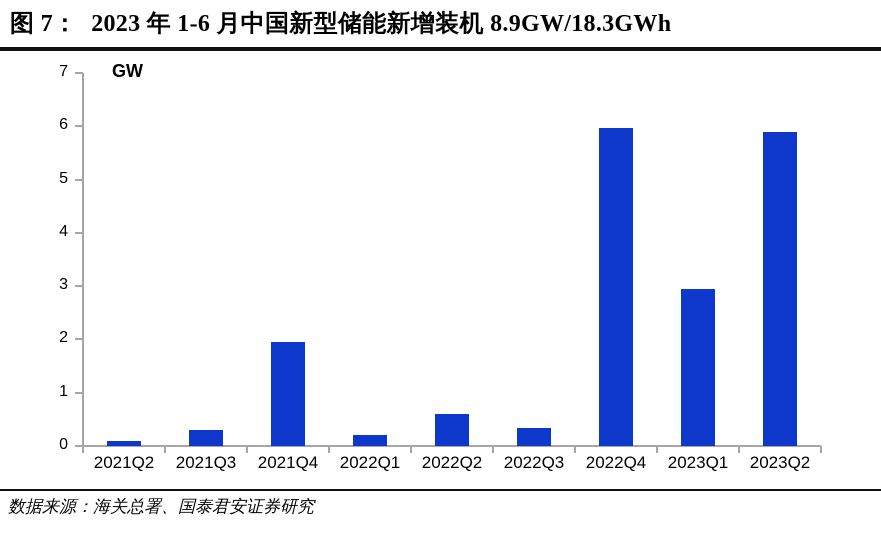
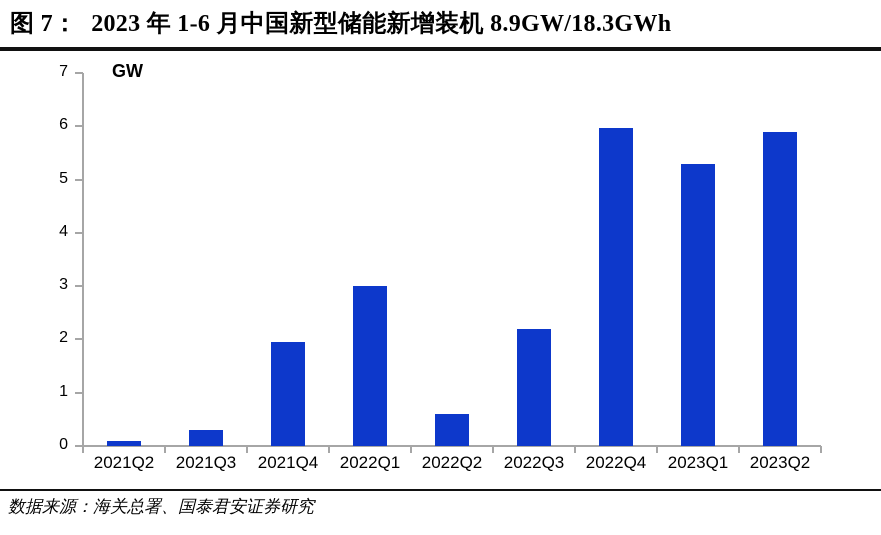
2022Q1: 0.2 -> 3.0
2022Q3: 0.3 -> 2.2
2023Q1: 3.0 -> 5.3
